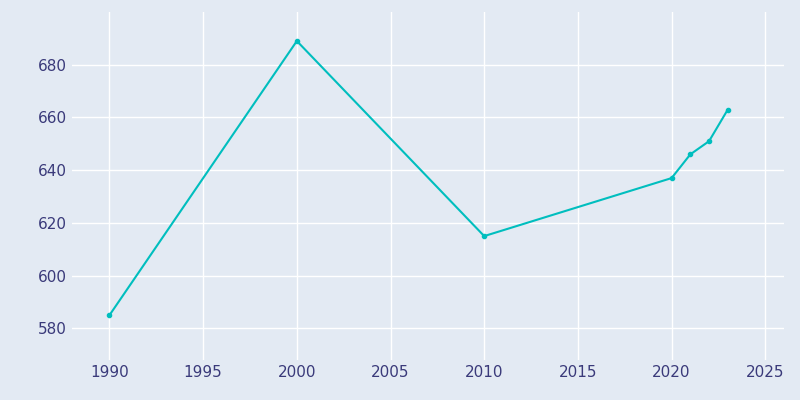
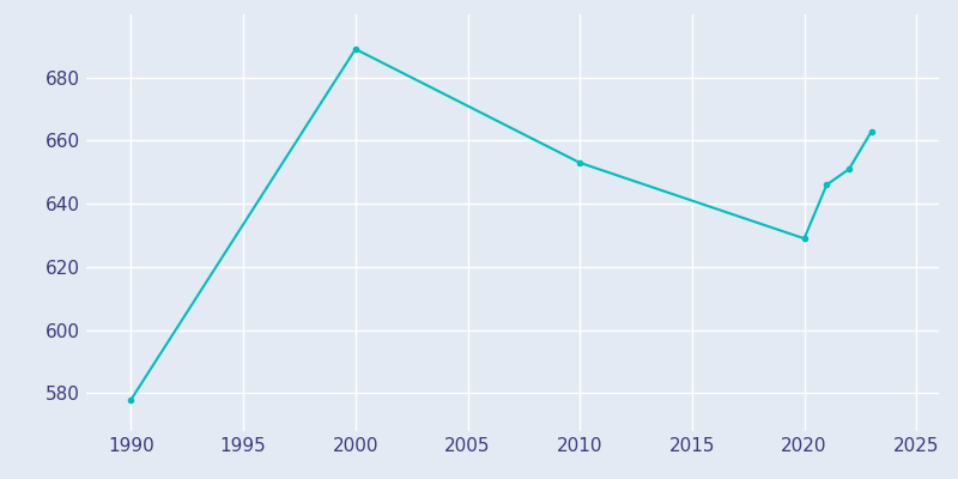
1990: 585 -> 578
2010: 615 -> 653
2020: 637 -> 629
